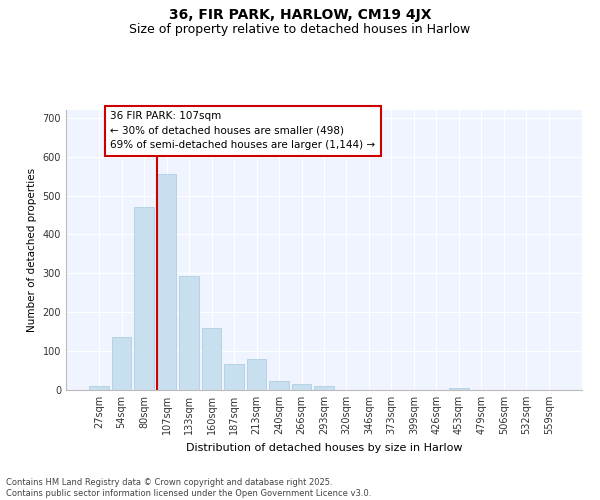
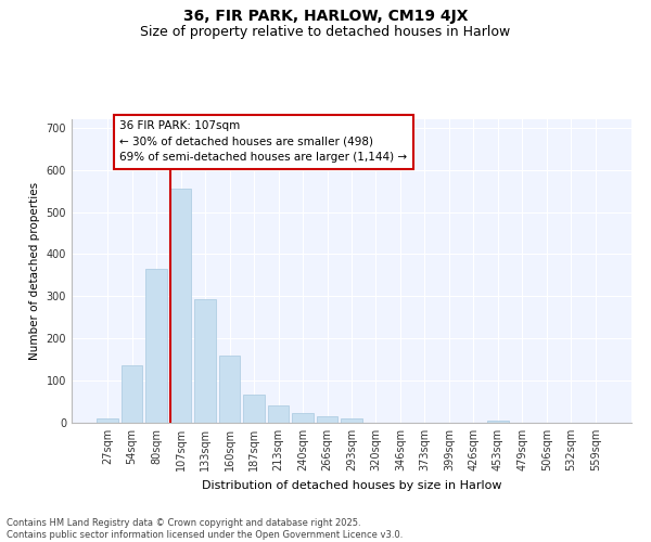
80sqm: 470 -> 365
213sqm: 80 -> 40
